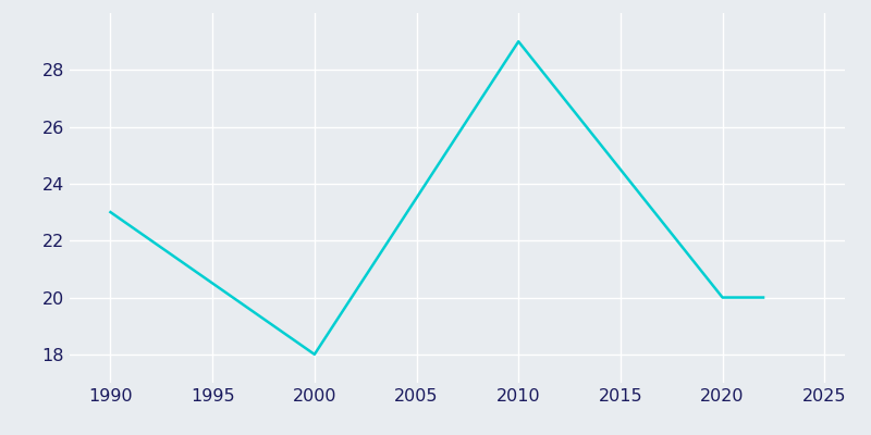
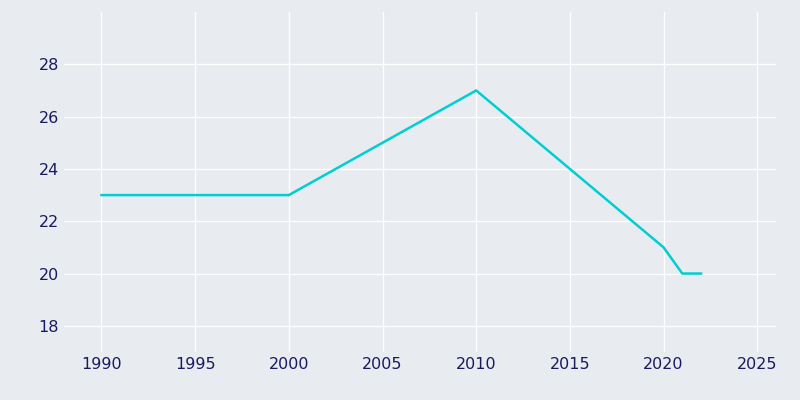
2000: 18 -> 23
2010: 29 -> 27
2020: 20 -> 21
